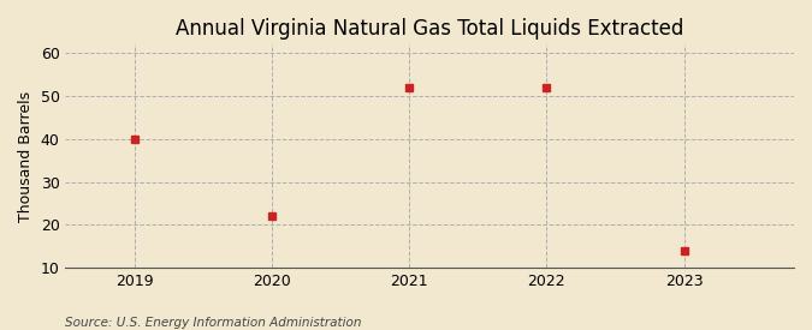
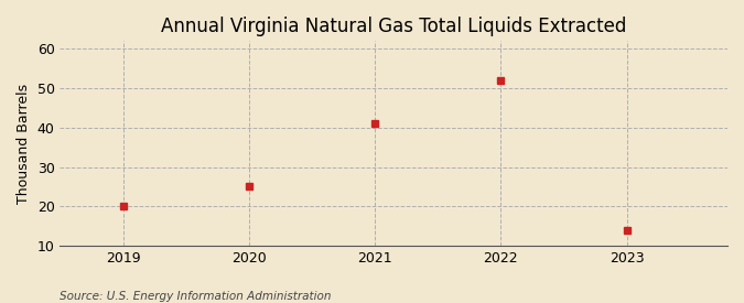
2019: 40 -> 20
2020: 22 -> 25
2021: 52 -> 41
